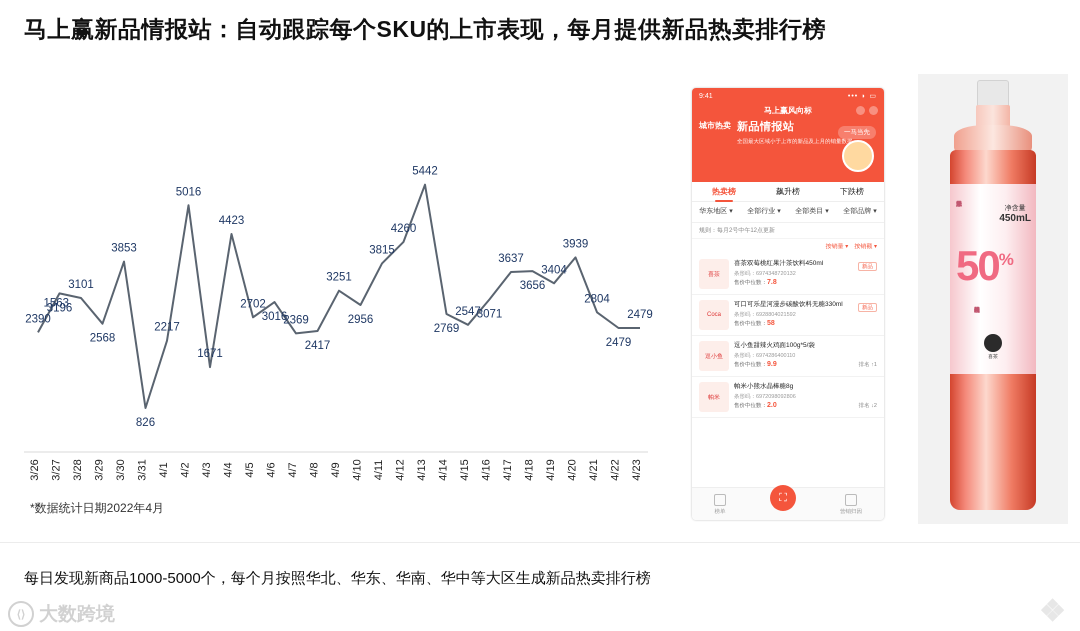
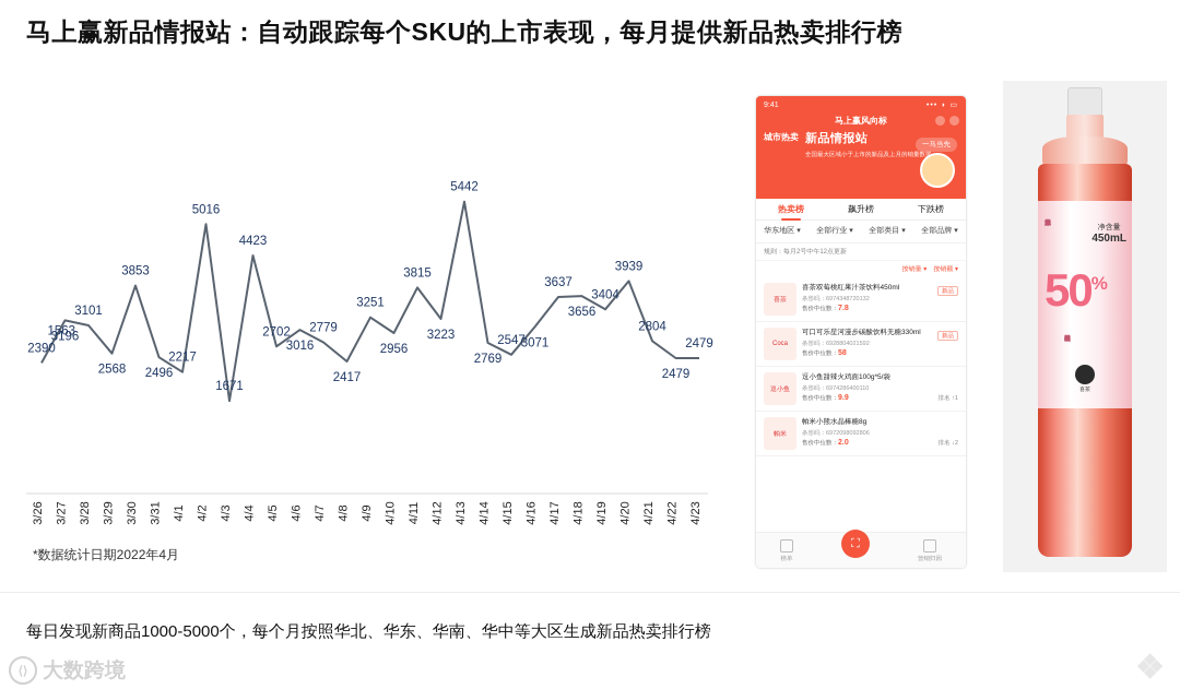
3/31: 826 -> 2496
4/7: 2369 -> 2779
4/12: 4260 -> 3223
